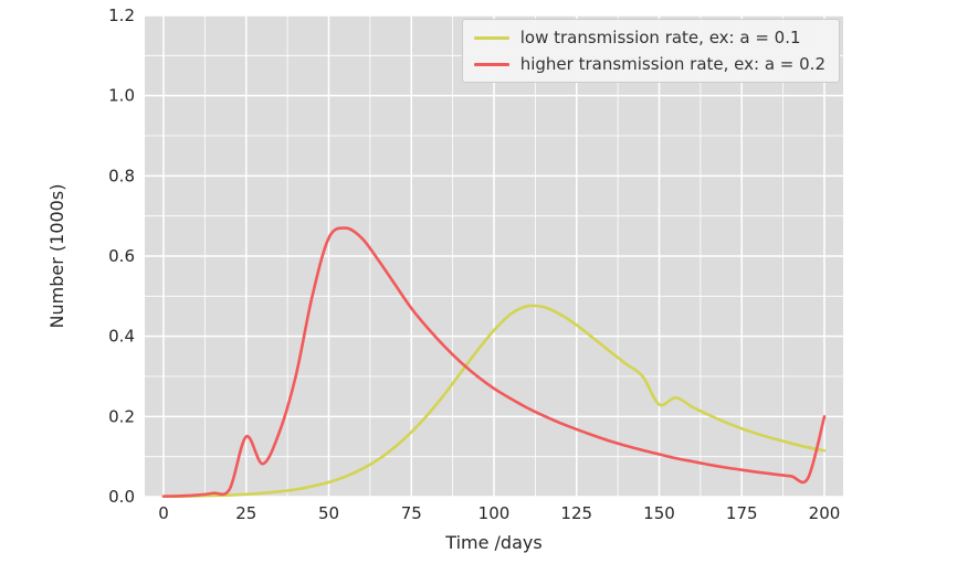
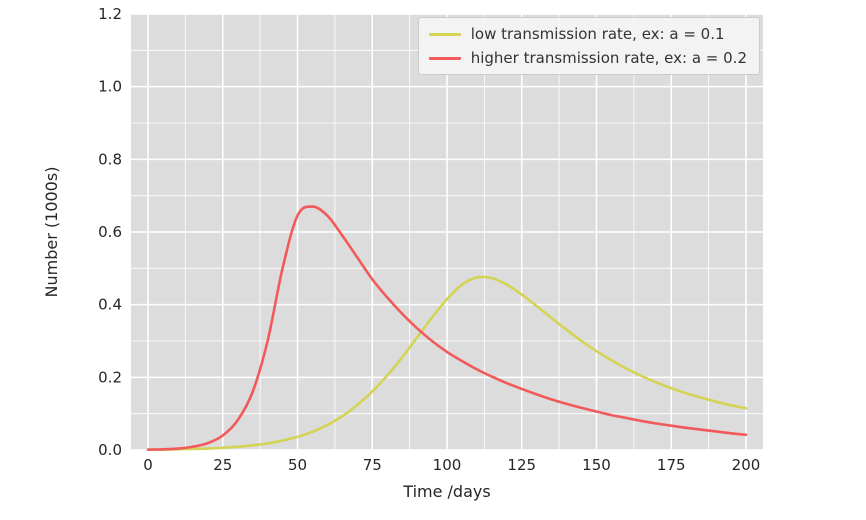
higher transmission rate, ex: a = 0.2/25: 0.15 -> 0.04
low transmission rate, ex: a = 0.1/150: 0.23 -> 0.27
higher transmission rate, ex: a = 0.2/200: 0.20 -> 0.04
